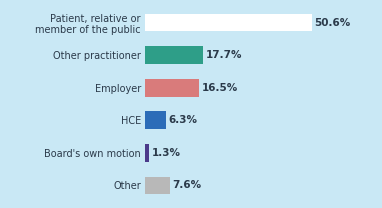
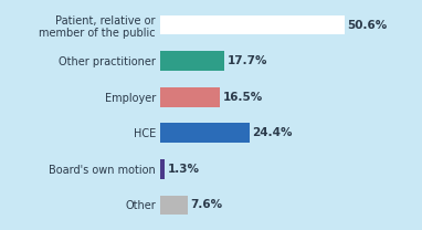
HCE: 6.3% -> 24.4%
